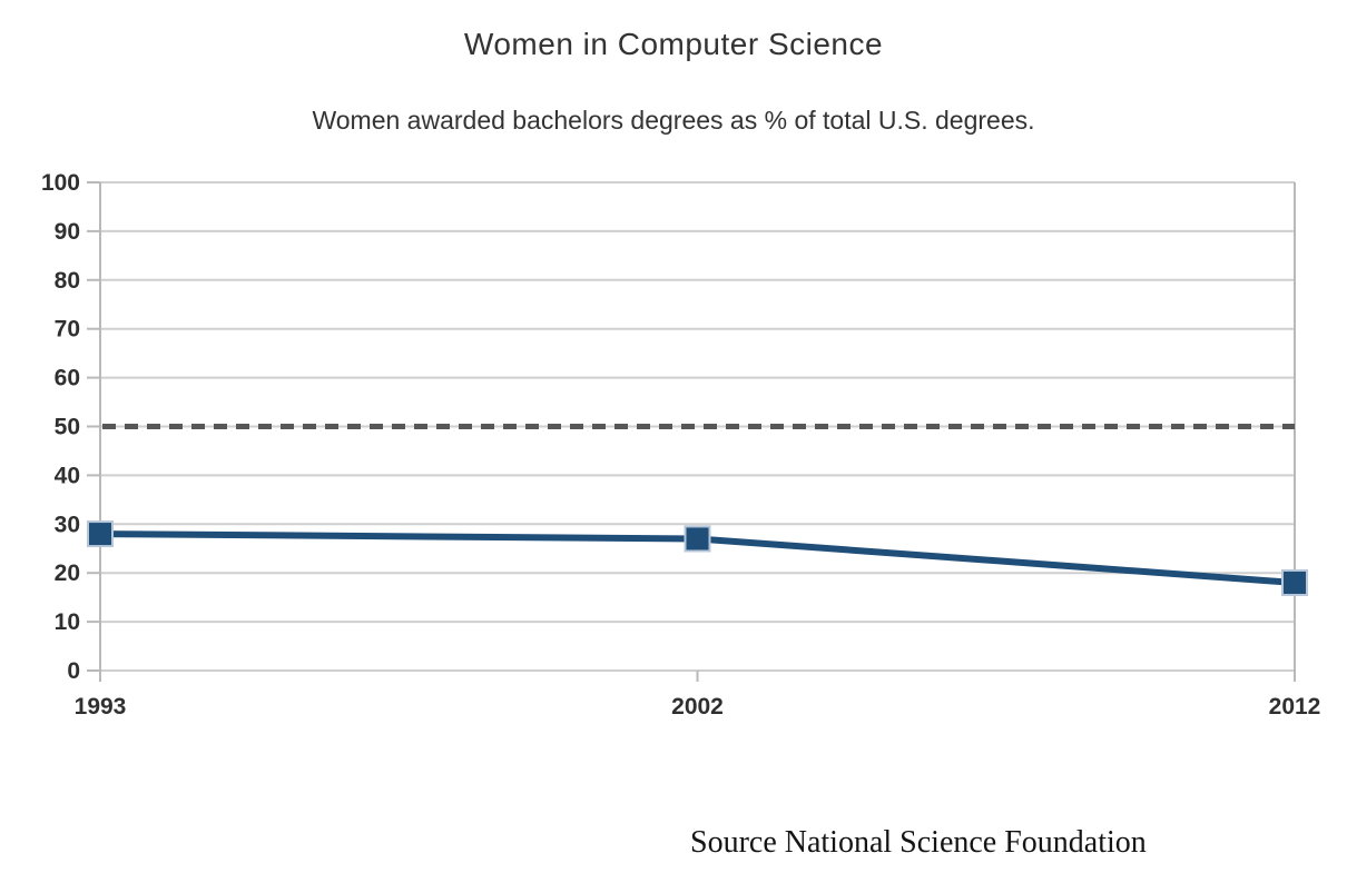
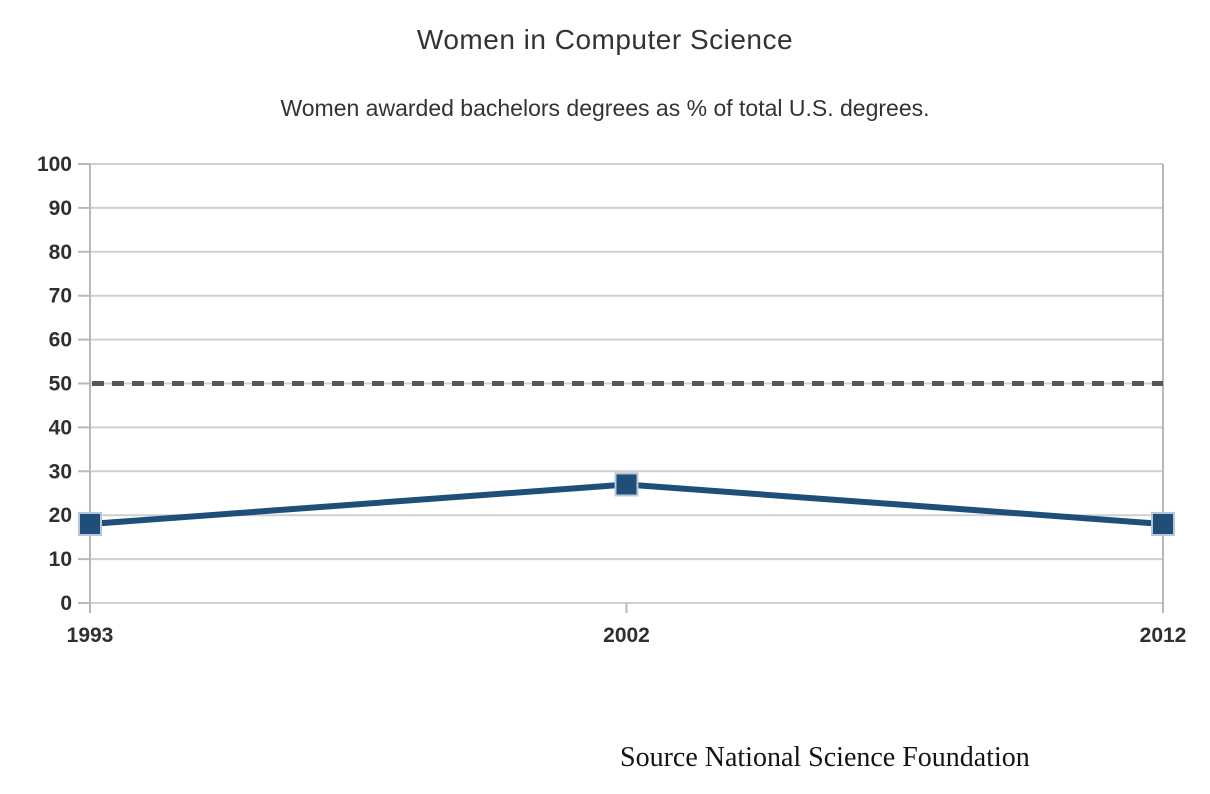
1993: 28 -> 18
